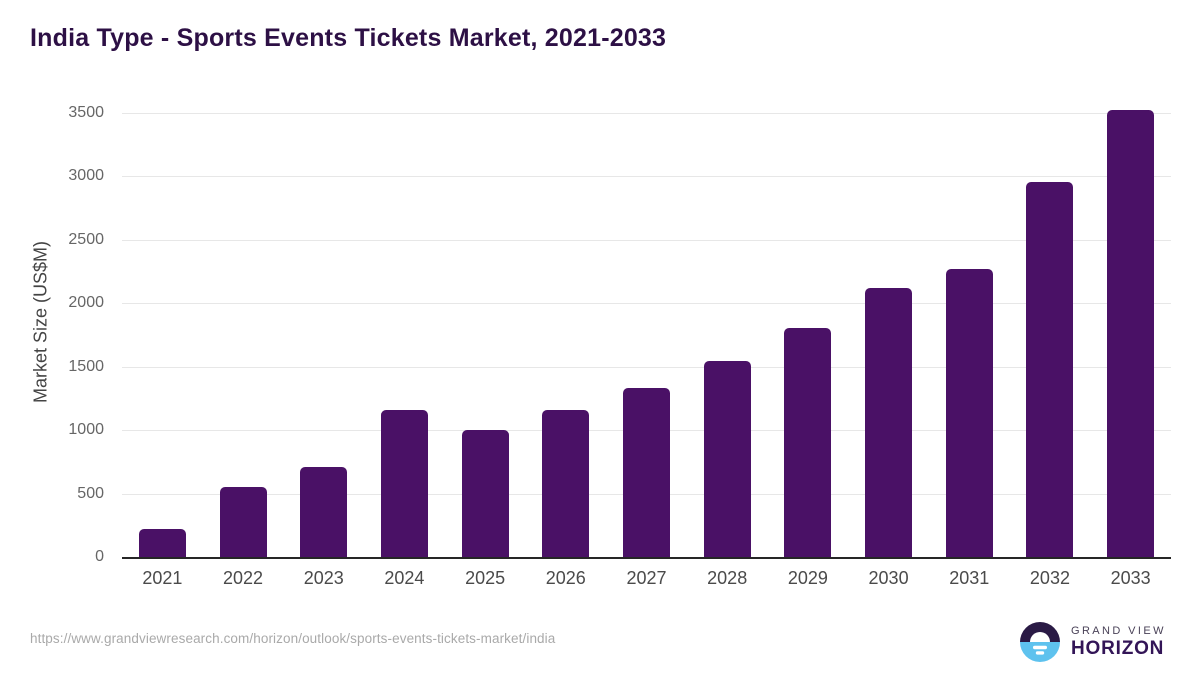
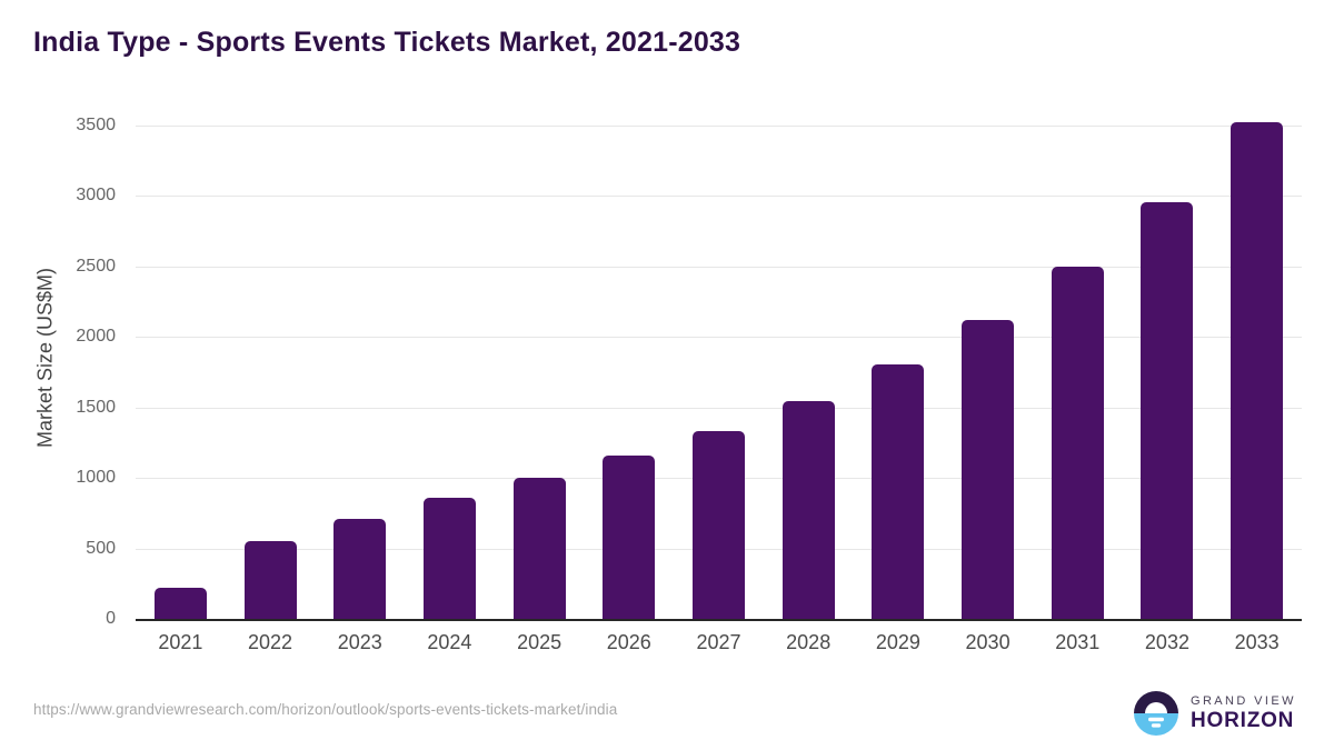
2024: 1160 -> 860
2031: 2270 -> 2500
